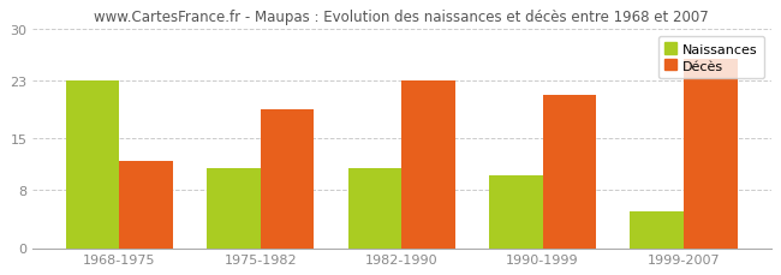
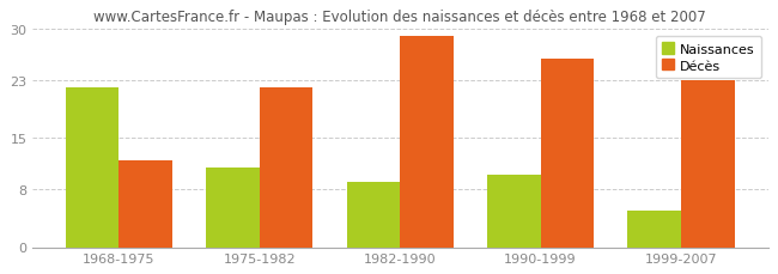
Naissances/1968-1975: 23 -> 22
Décès/1975-1982: 19 -> 22
Naissances/1982-1990: 11 -> 9
Décès/1982-1990: 23 -> 29
Décès/1990-1999: 21 -> 26
Décès/1999-2007: 26 -> 23
